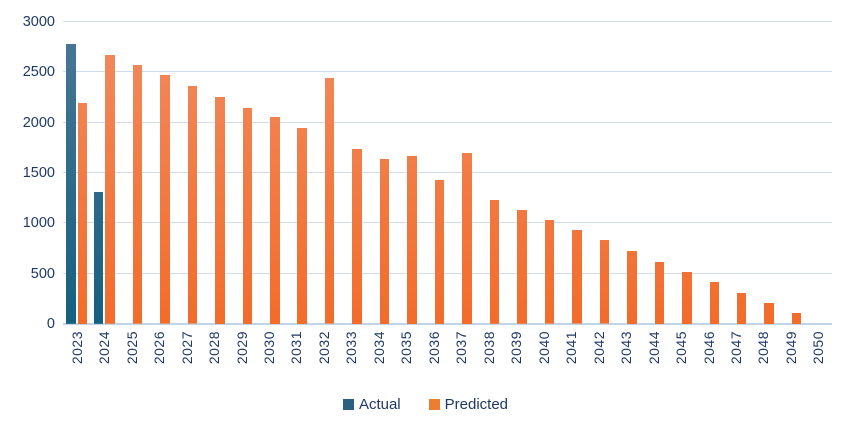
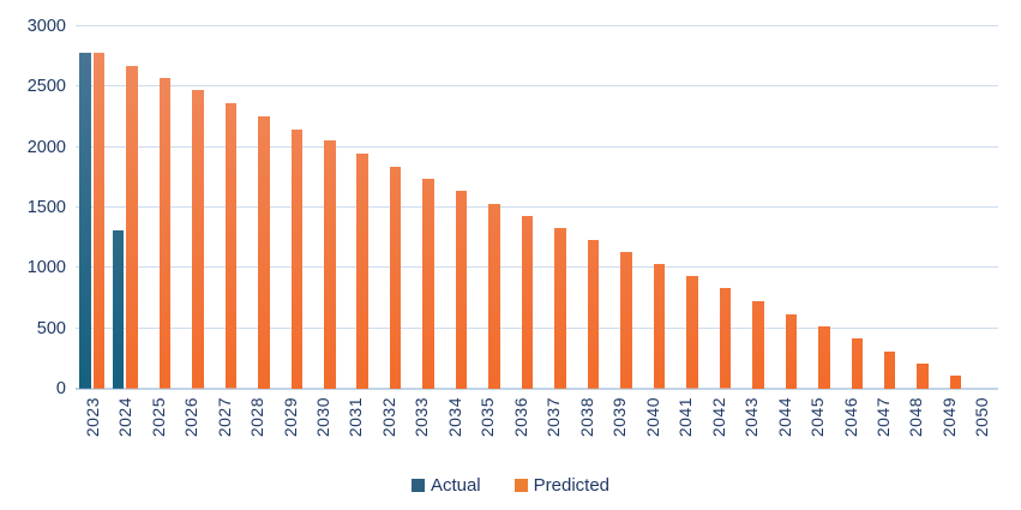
Predicted/2023: 2200 -> 2780
Predicted/2032: 2440 -> 1840
Predicted/2035: 1670 -> 1530
Predicted/2037: 1700 -> 1330
